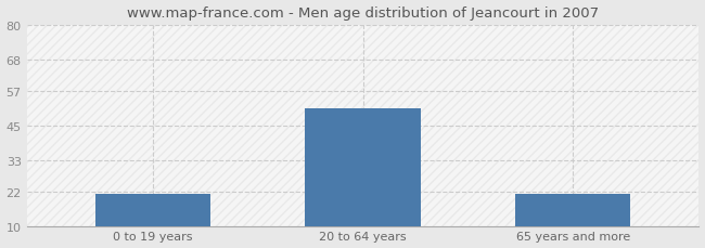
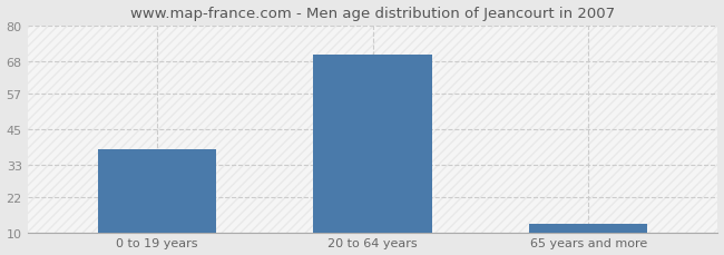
0 to 19 years: 21 -> 38
20 to 64 years: 51 -> 70
65 years and more: 21 -> 13
